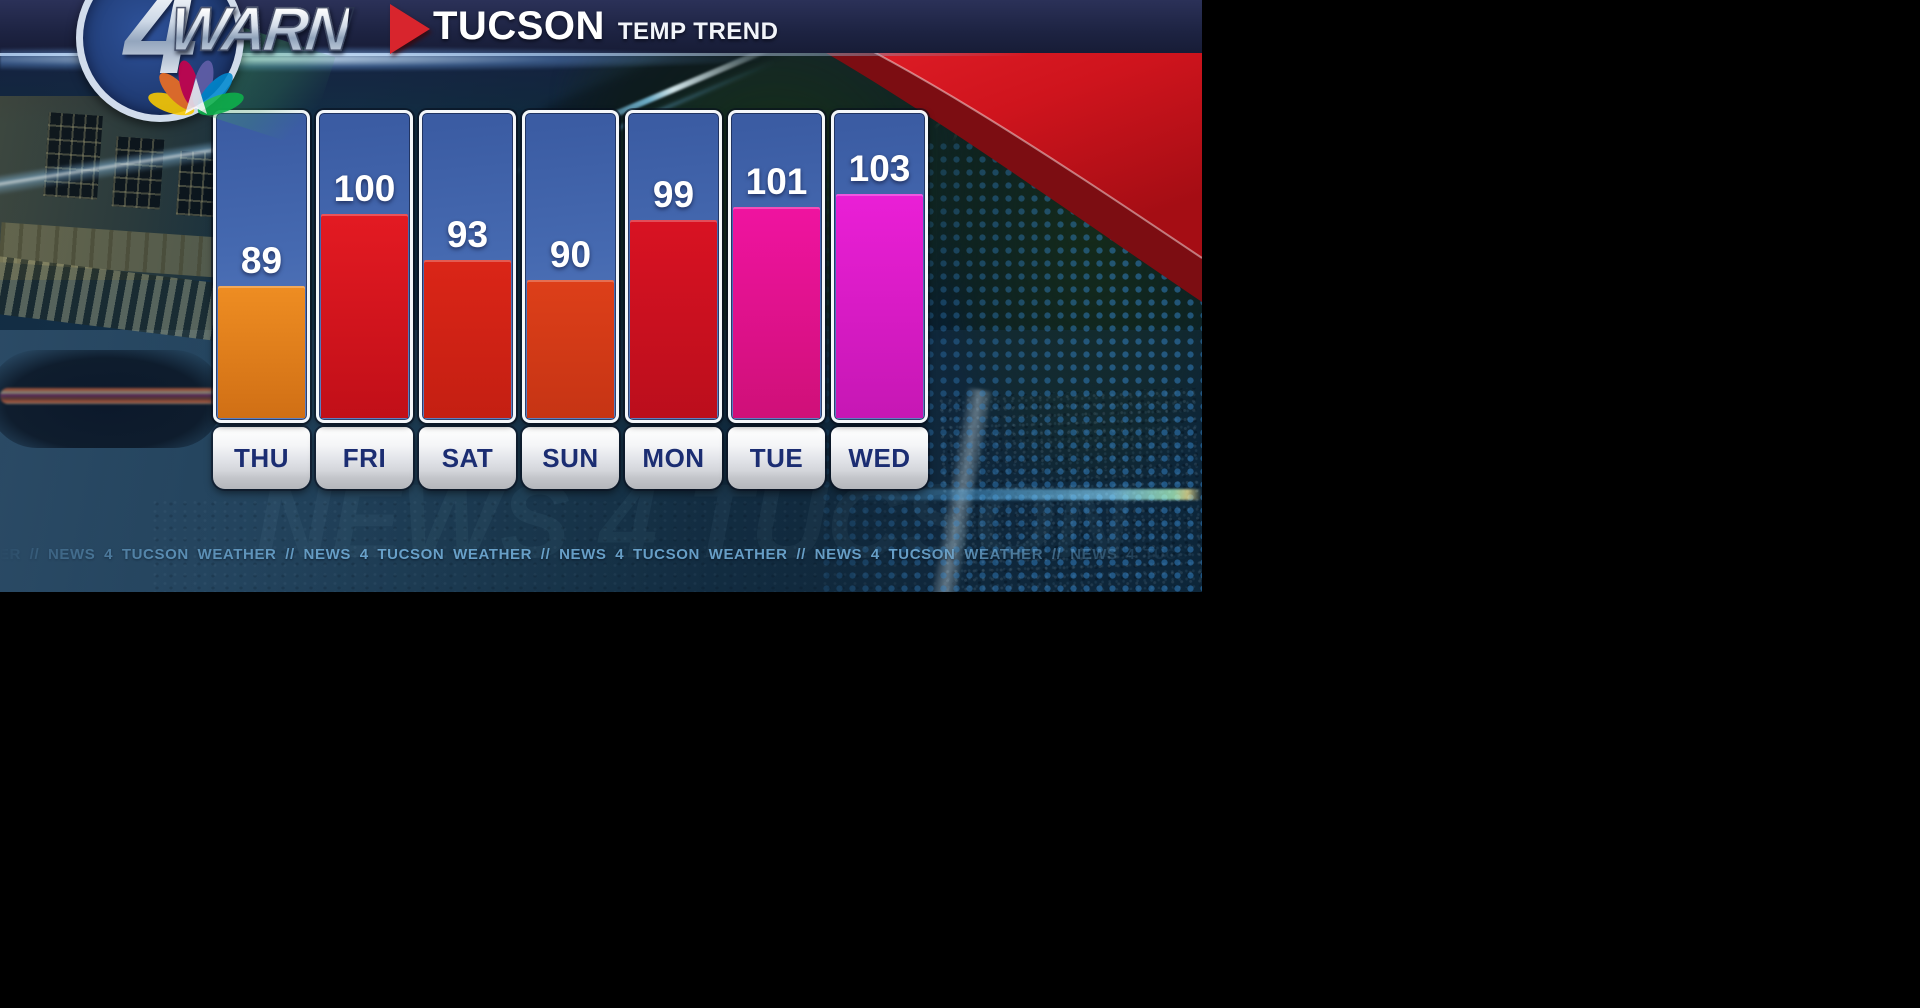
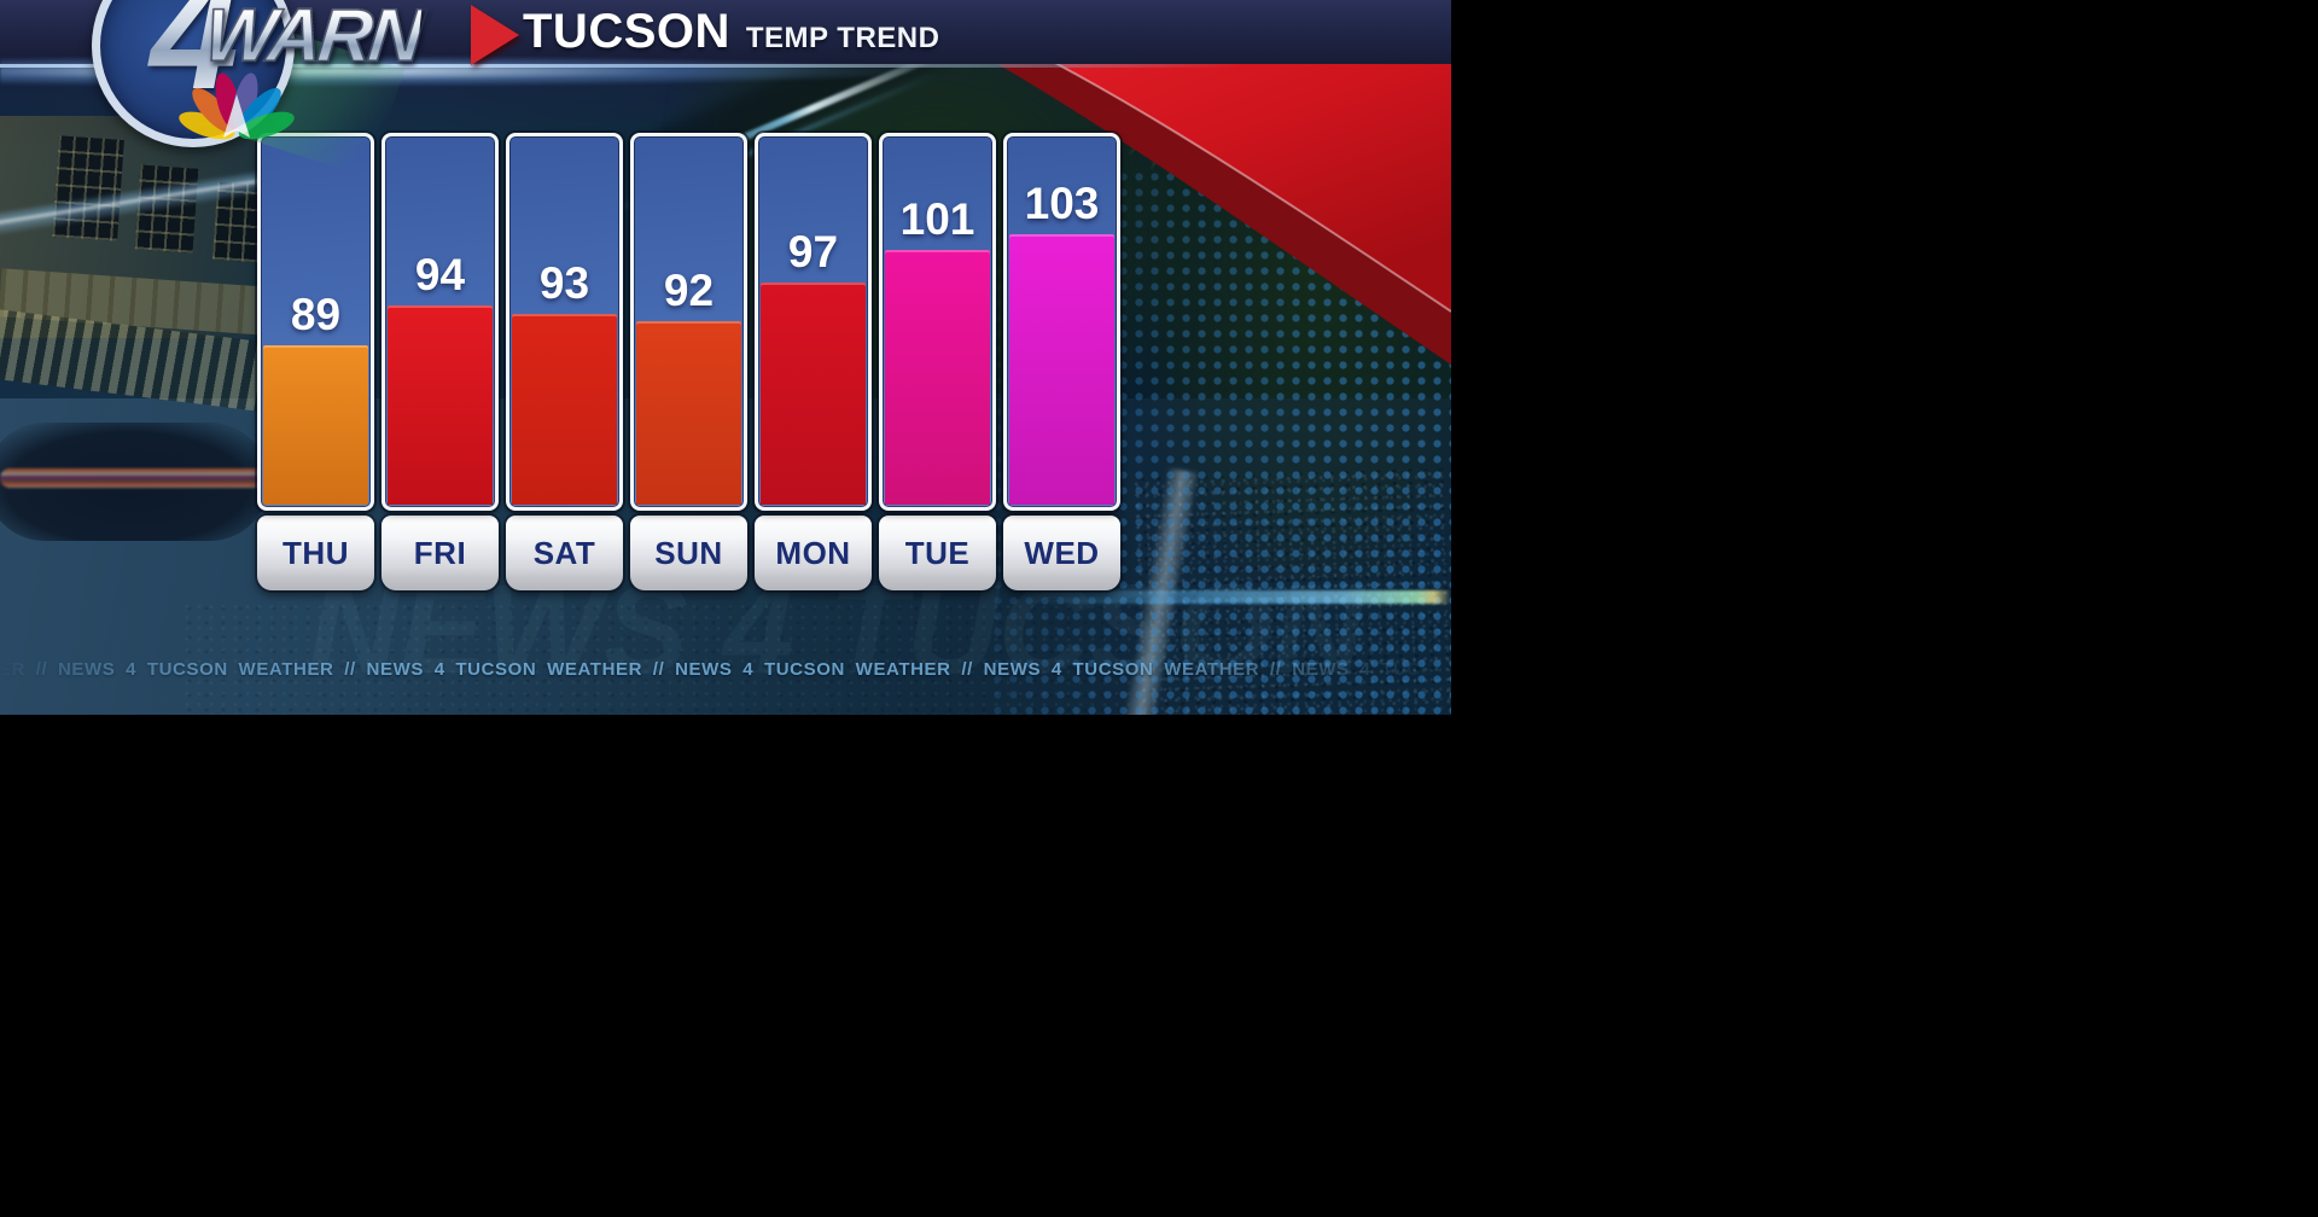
FRI: 100 -> 94
SUN: 90 -> 92
MON: 99 -> 97
